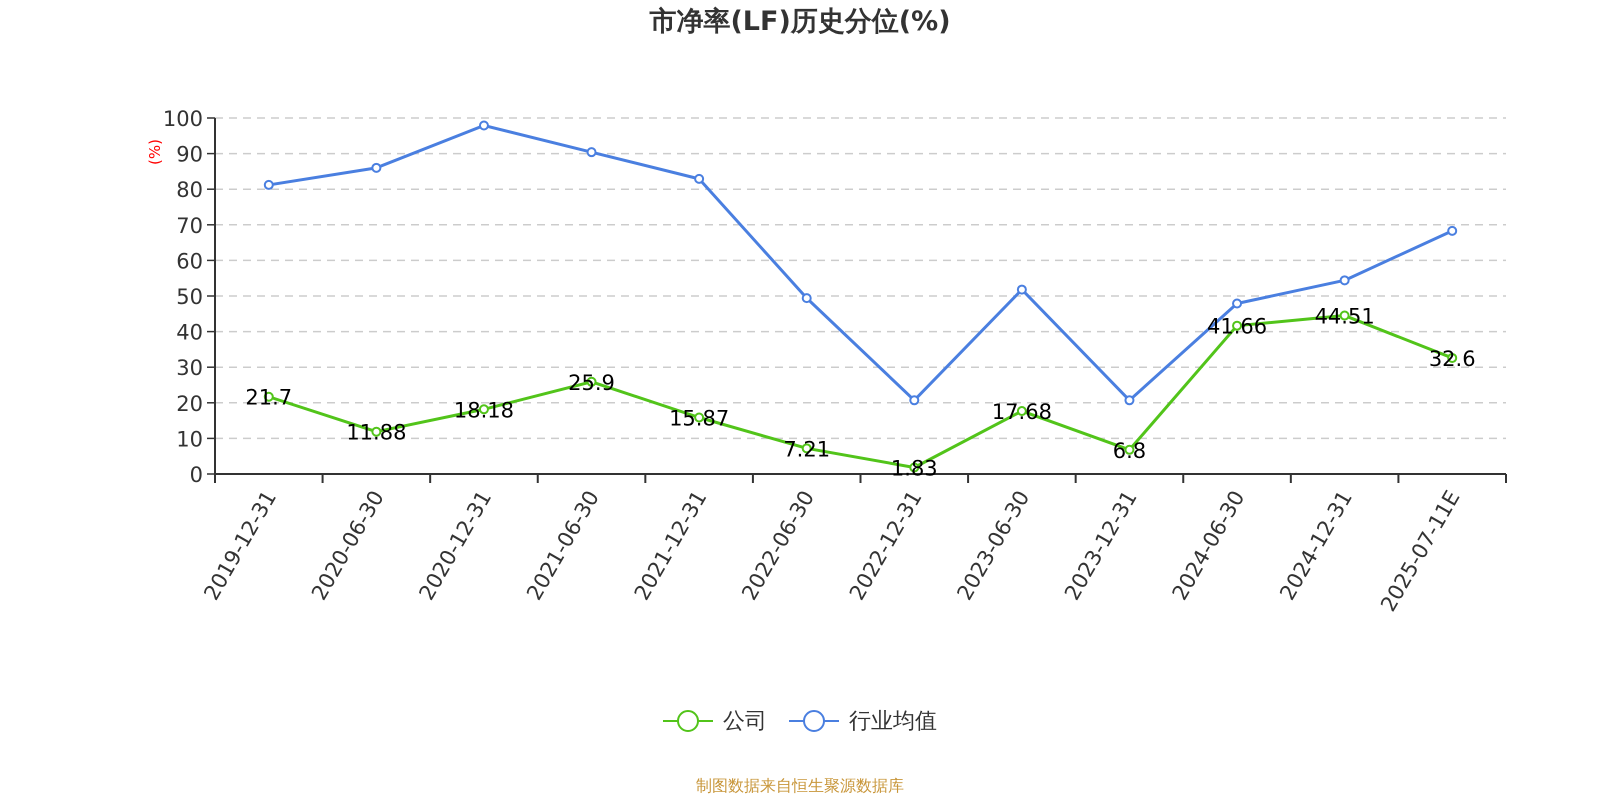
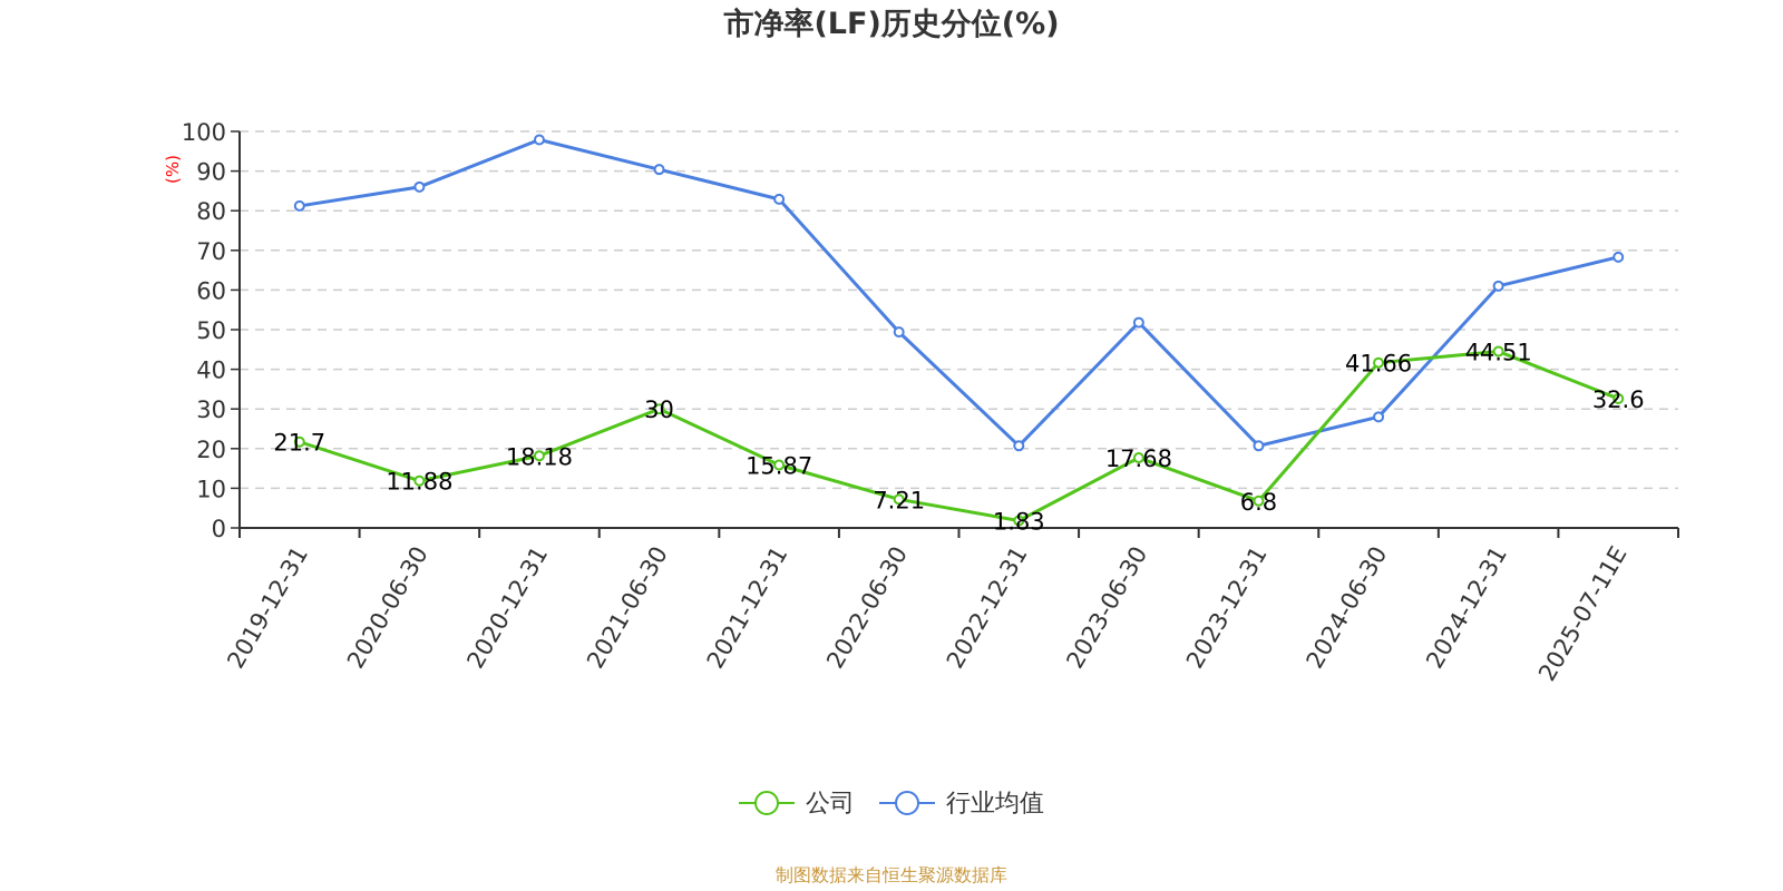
公司/2021-06-30: 25.9 -> 30
行业均值/2024-06-30: 48 -> 28
行业均值/2024-12-31: 54 -> 61
